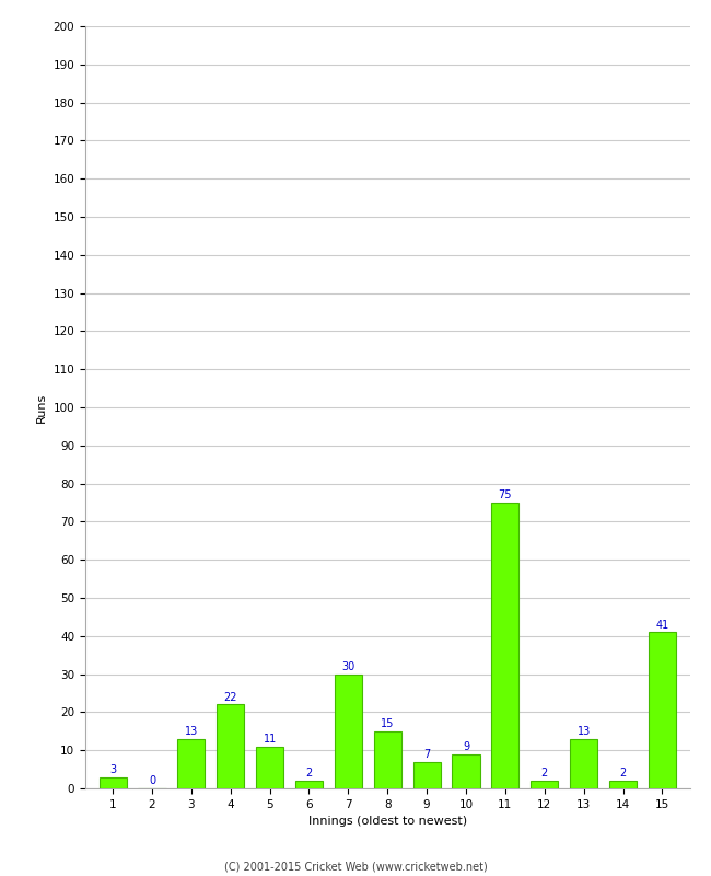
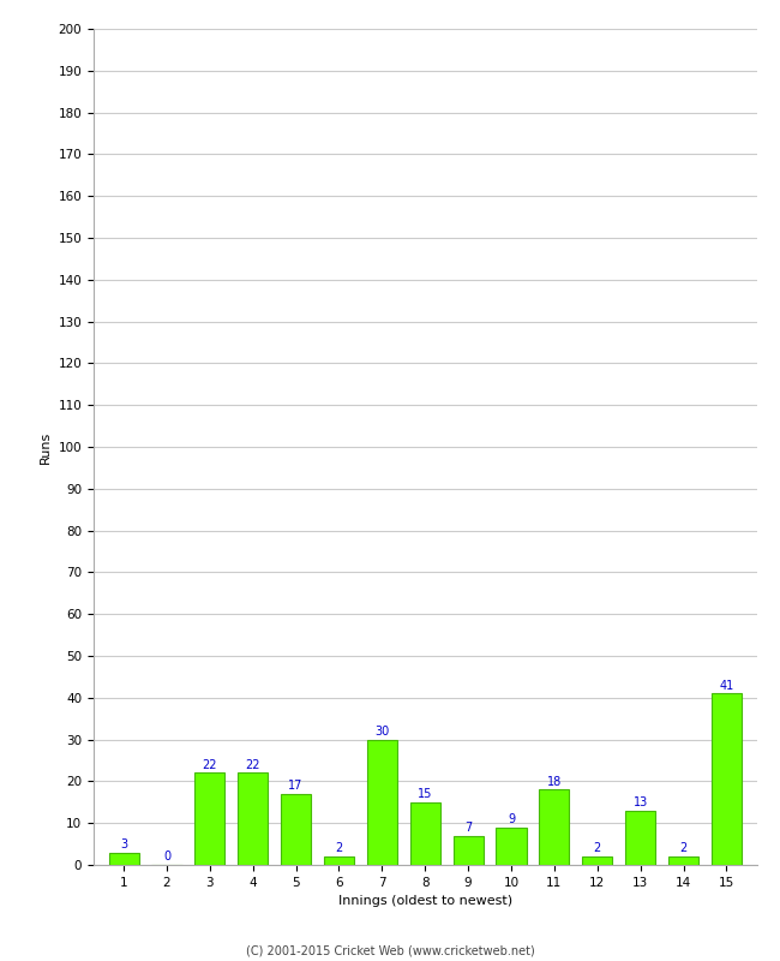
3: 13 -> 22
5: 11 -> 17
11: 75 -> 18
